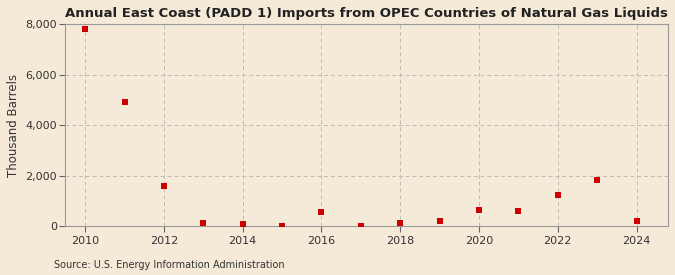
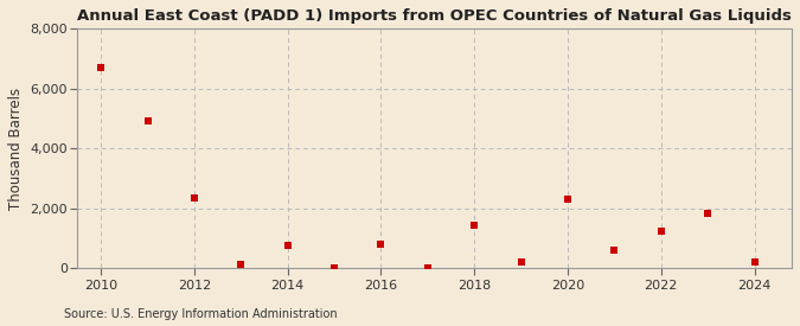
2010: 7,800 -> 6,700
2012: 1,580 -> 2,350
2014: 80 -> 750
2016: 550 -> 800
2018: 120 -> 1,450
2020: 660 -> 2,300
